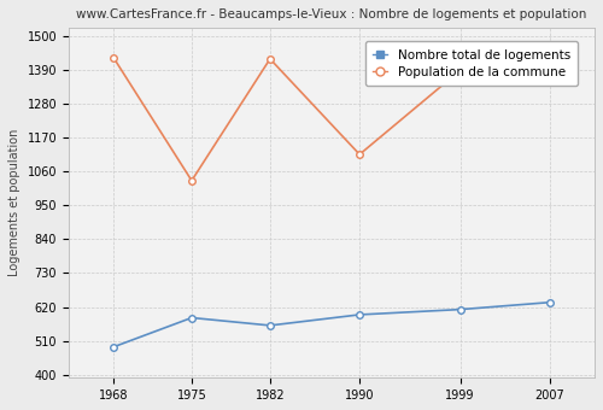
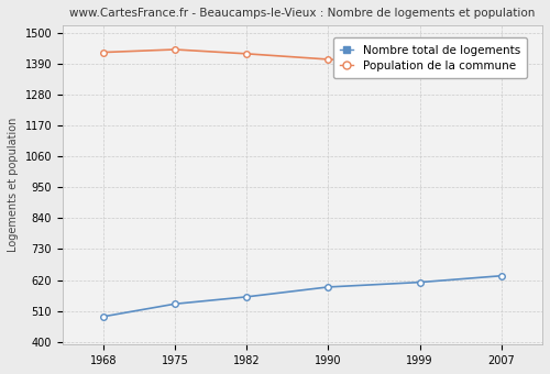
Nombre total de logements/1975: 585 -> 535
Population de la commune/1975: 1030 -> 1440
Population de la commune/1990: 1115 -> 1405
